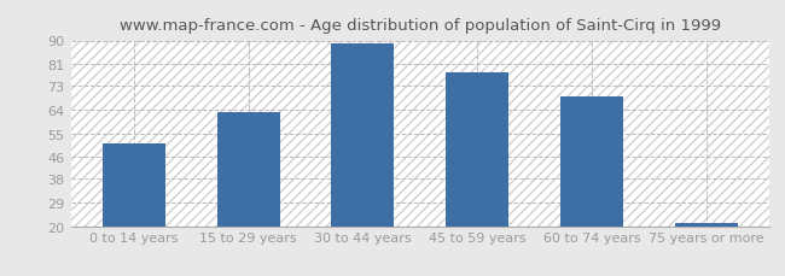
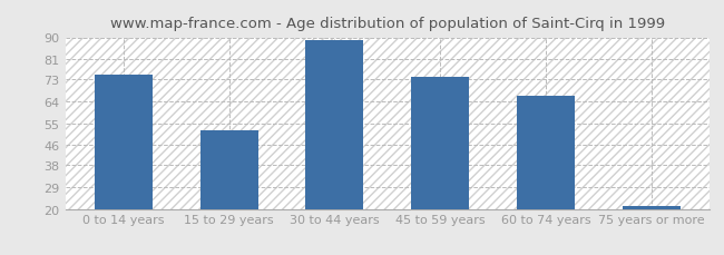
0 to 14 years: 51 -> 75
15 to 29 years: 63 -> 52
45 to 59 years: 78 -> 74
60 to 74 years: 69 -> 66
